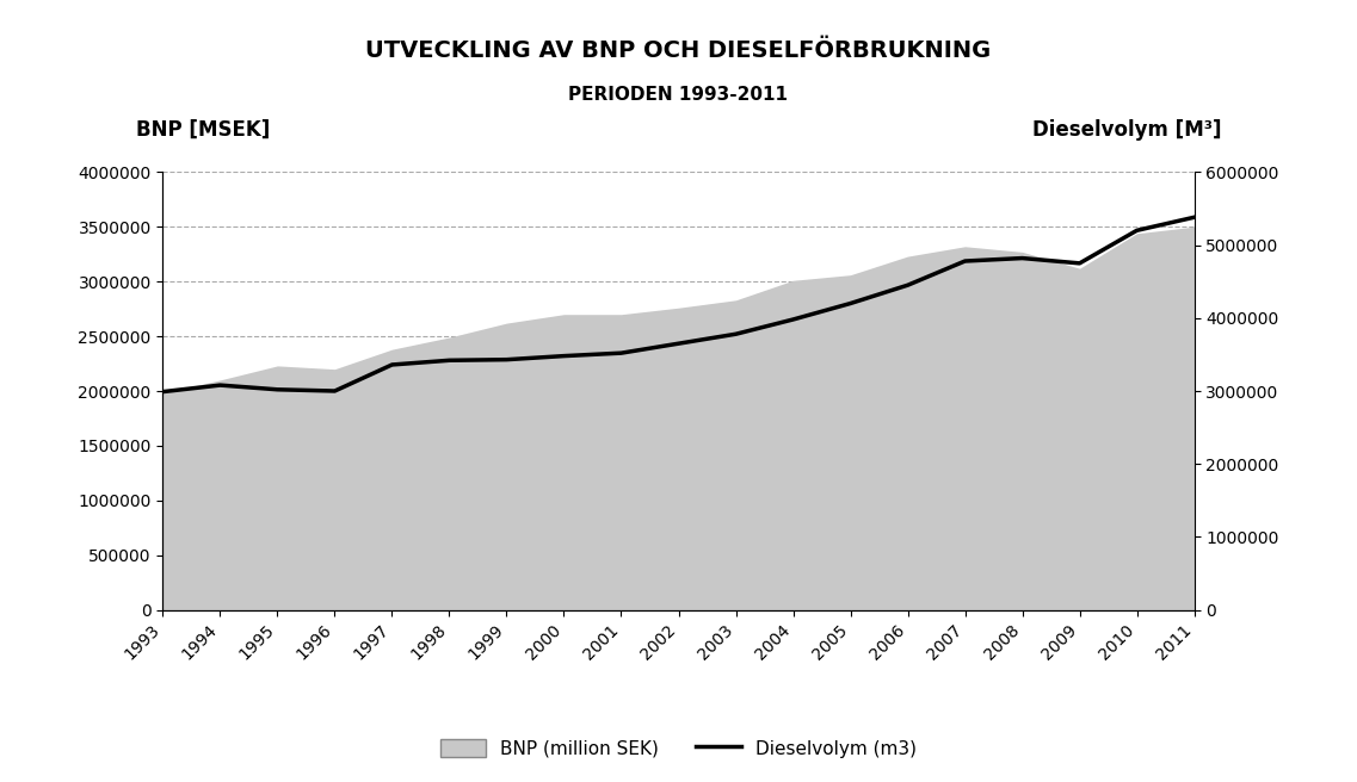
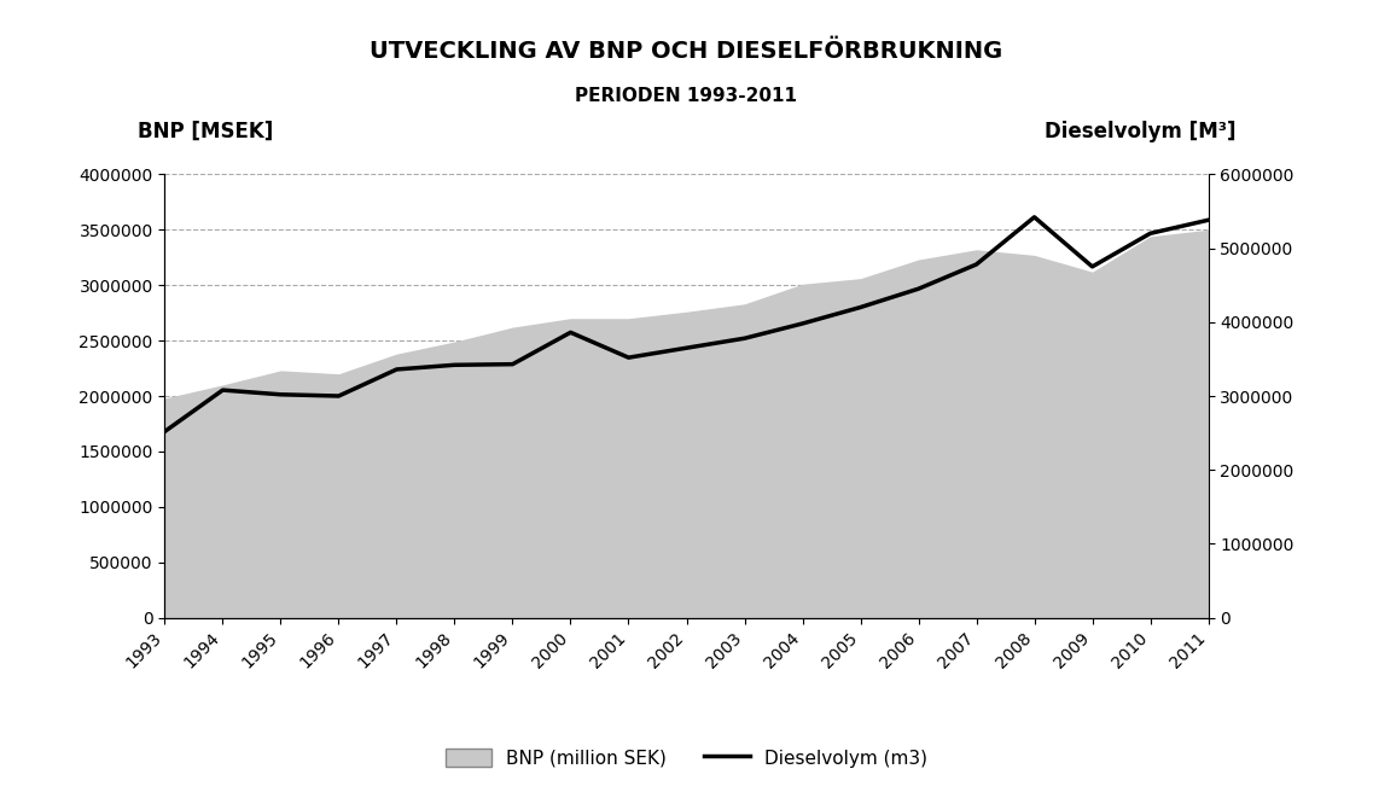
Dieselvolym (m3)/1993: 2990000 -> 2520000
Dieselvolym (m3)/2000: 3480000 -> 3860000
Dieselvolym (m3)/2008: 4820000 -> 5420000
